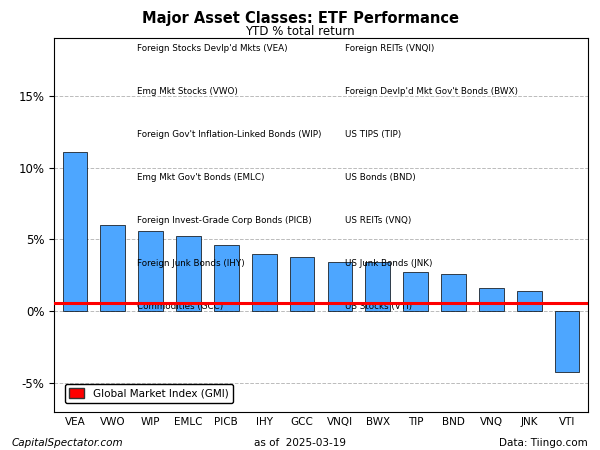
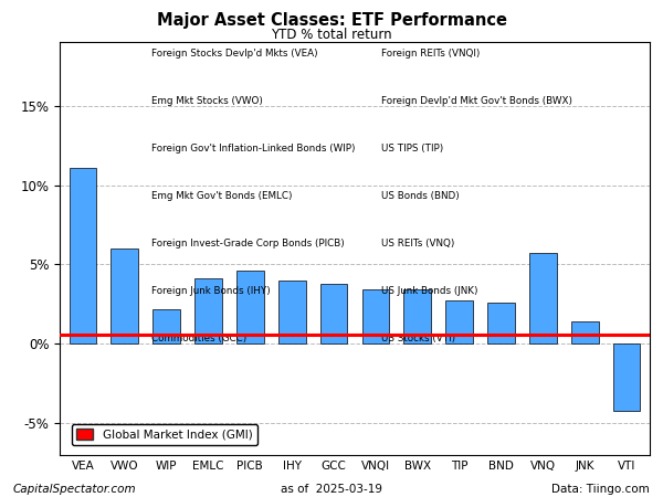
WIP: 5.6% -> 2.2%
EMLC: 5.2% -> 4.1%
VNQ: 1.6% -> 5.7%
